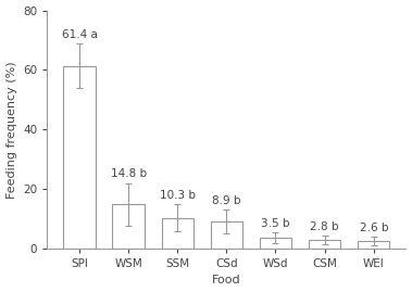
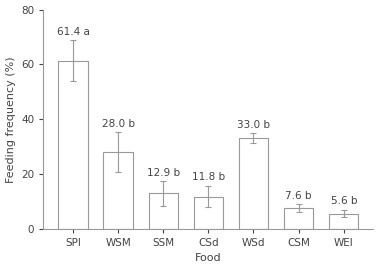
WSM: 14.8 -> 28.0
SSM: 10.3 -> 12.9
CSd: 8.9 -> 11.8
WSd: 3.5 -> 33.0
CSM: 2.8 -> 7.6
WEI: 2.6 -> 5.6
